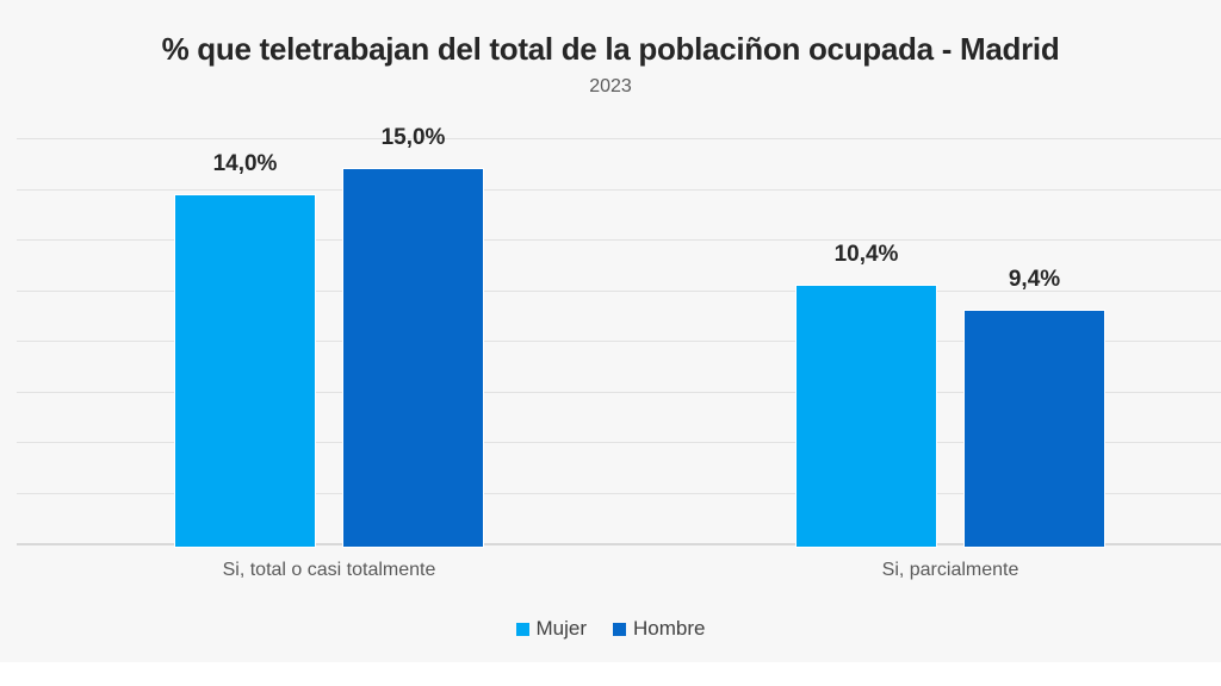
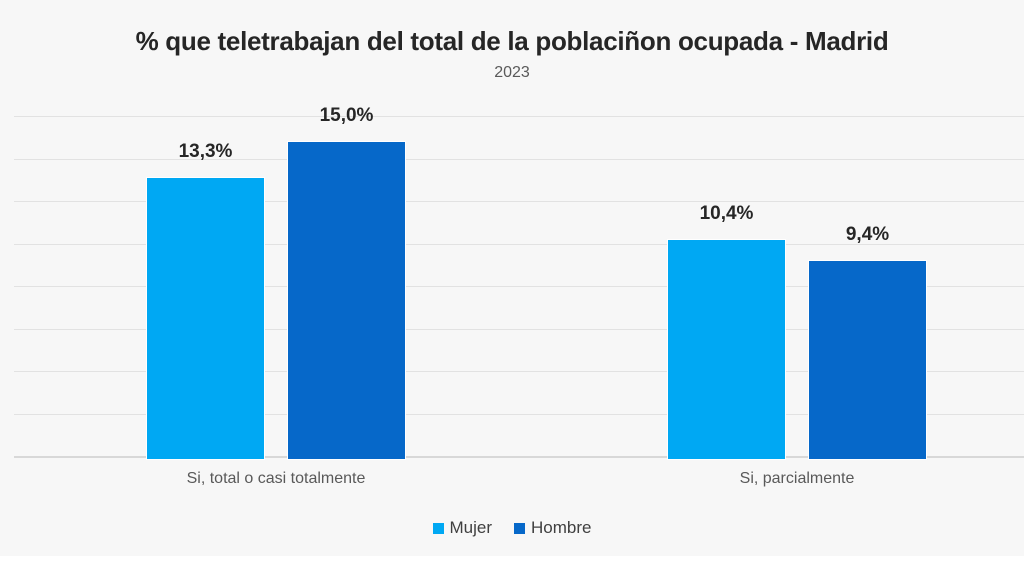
Mujer/Si, total o casi totalmente: 14,0% -> 13,3%
